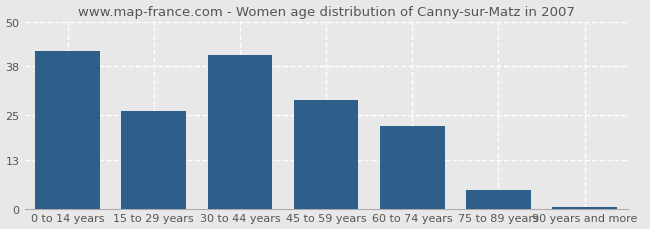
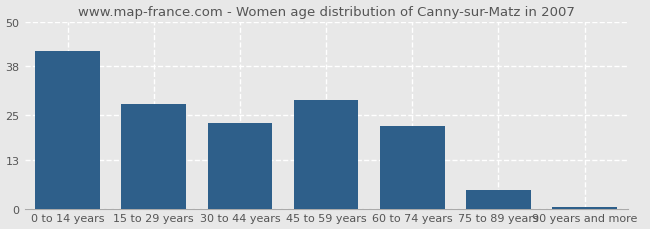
15 to 29 years: 26.0 -> 28.0
30 to 44 years: 41.0 -> 23.0
